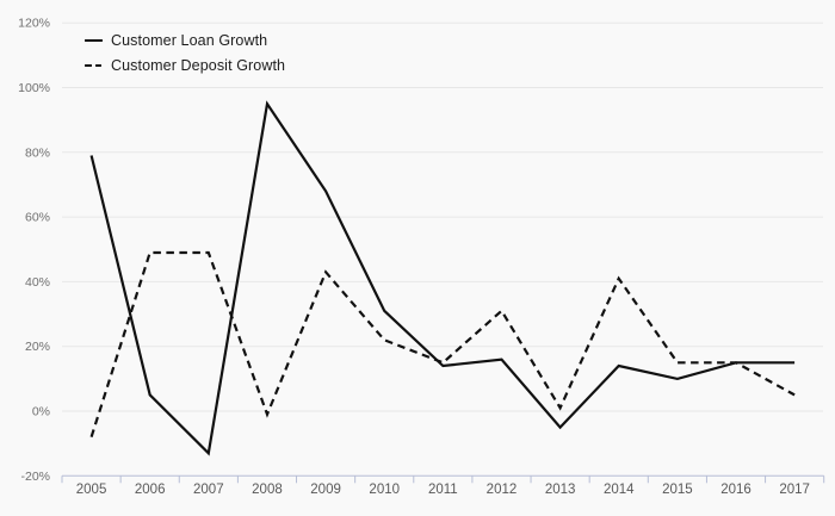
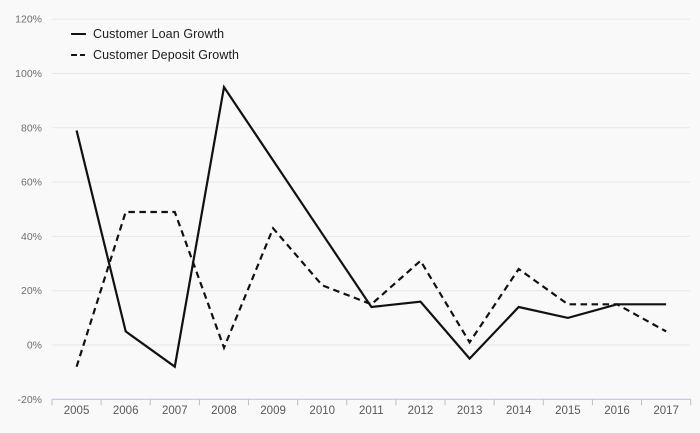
Customer Loan Growth/2007: -13% -> -8%
Customer Loan Growth/2010: 31% -> 41%
Customer Deposit Growth/2014: 41% -> 28%
